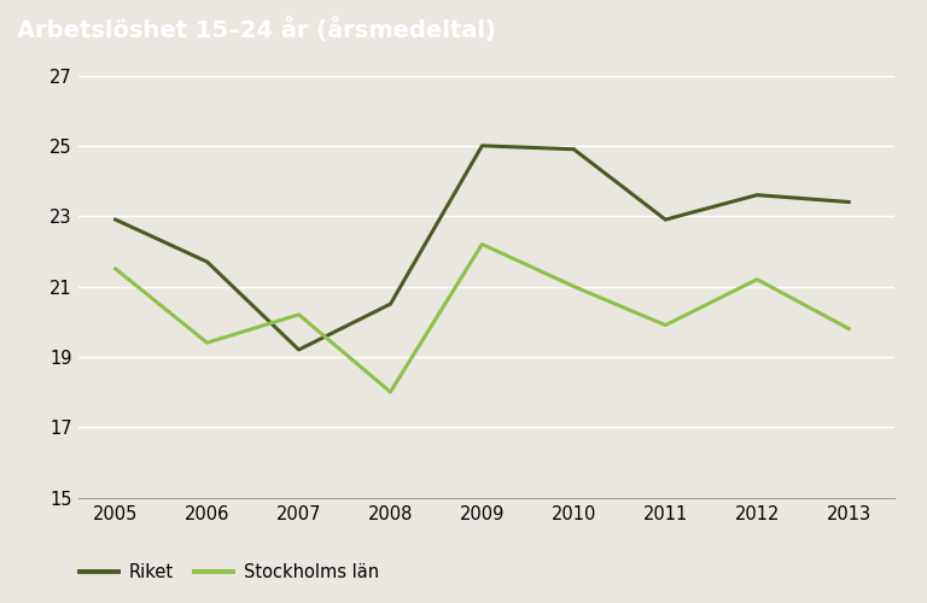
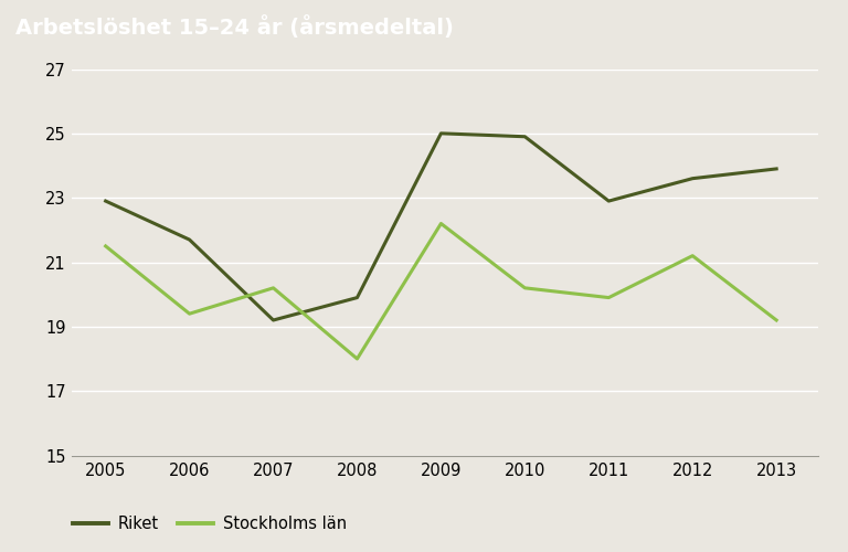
Riket/2008: 20.5 -> 19.9
Stockholms län/2010: 21.0 -> 20.2
Riket/2013: 23.4 -> 23.9
Stockholms län/2013: 19.8 -> 19.2
